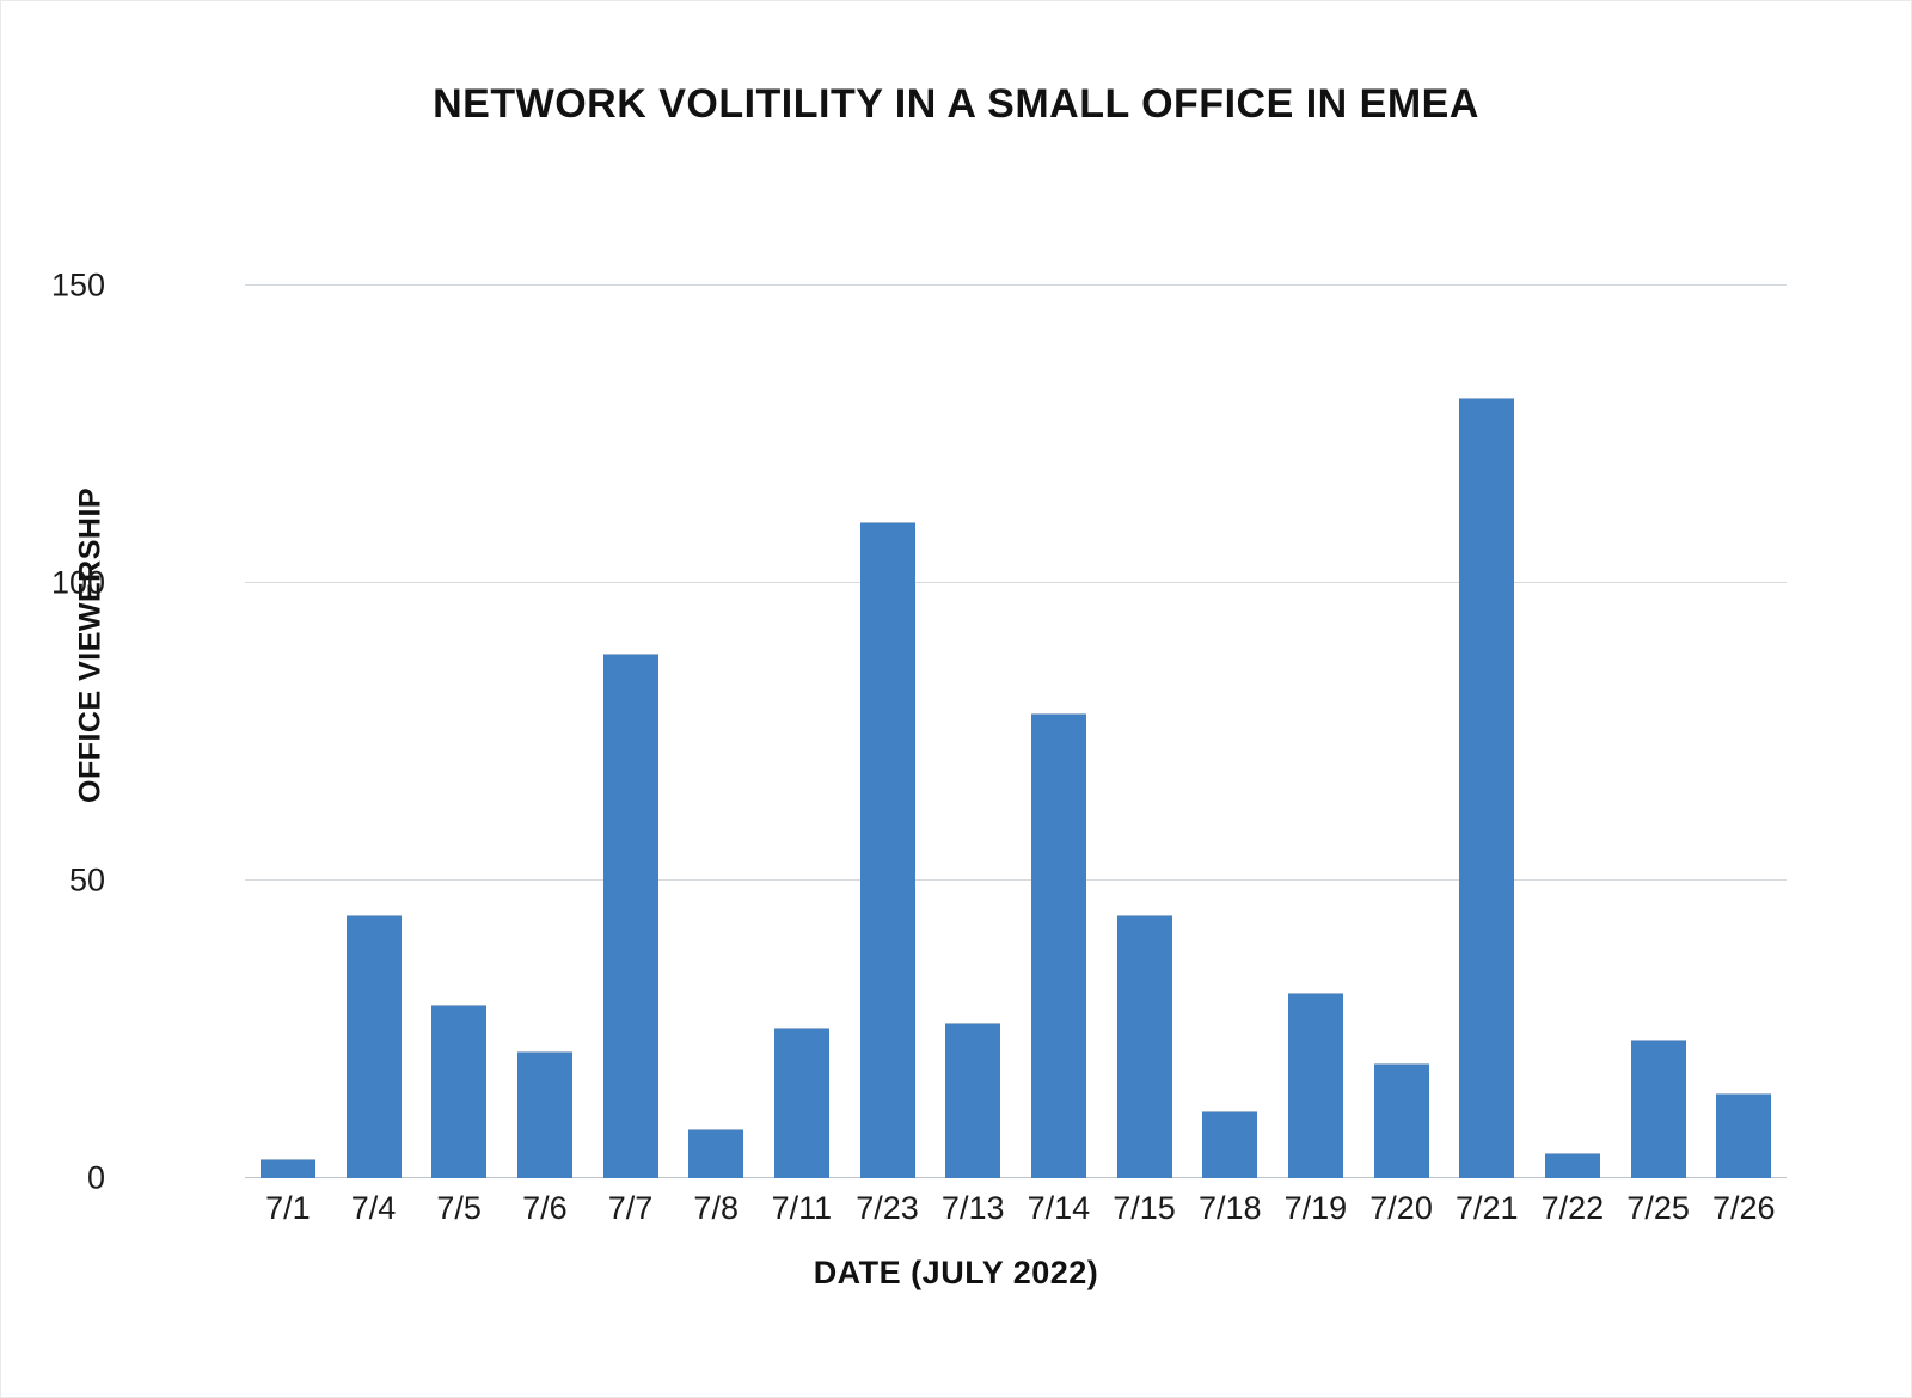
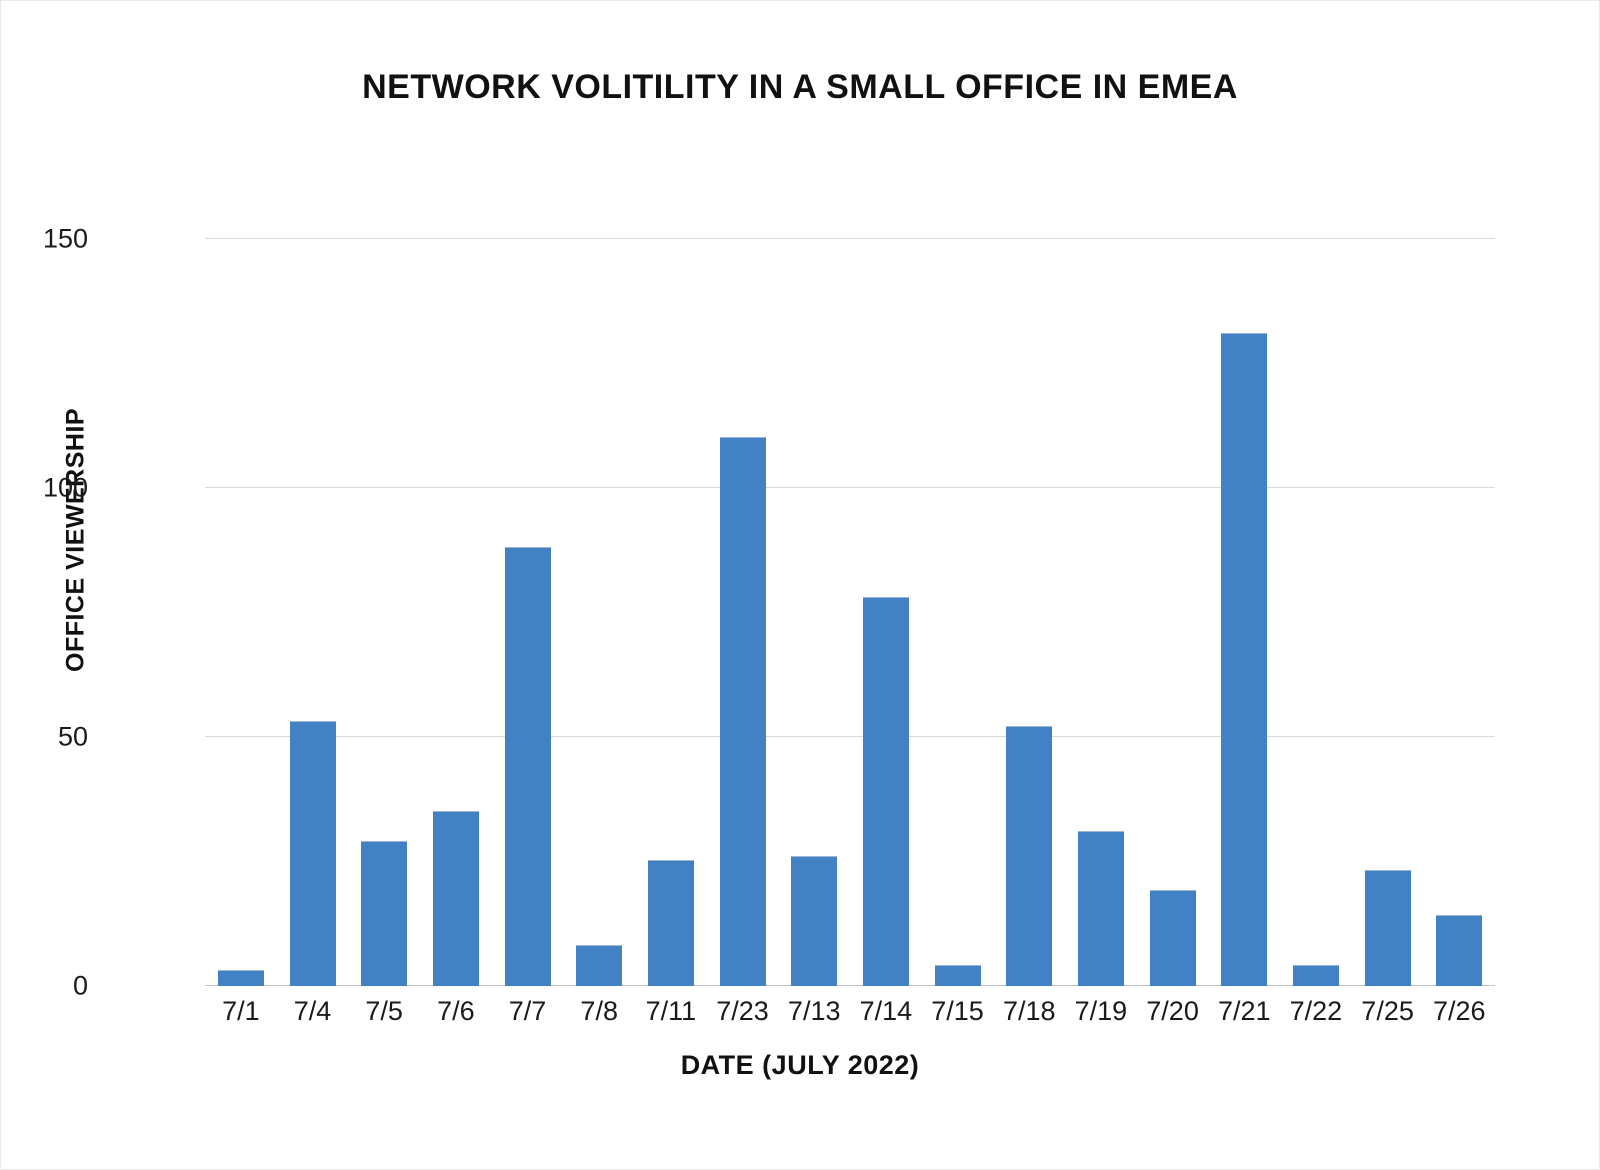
7/4: 44 -> 53
7/6: 21 -> 35
7/15: 44 -> 4
7/18: 11 -> 52
